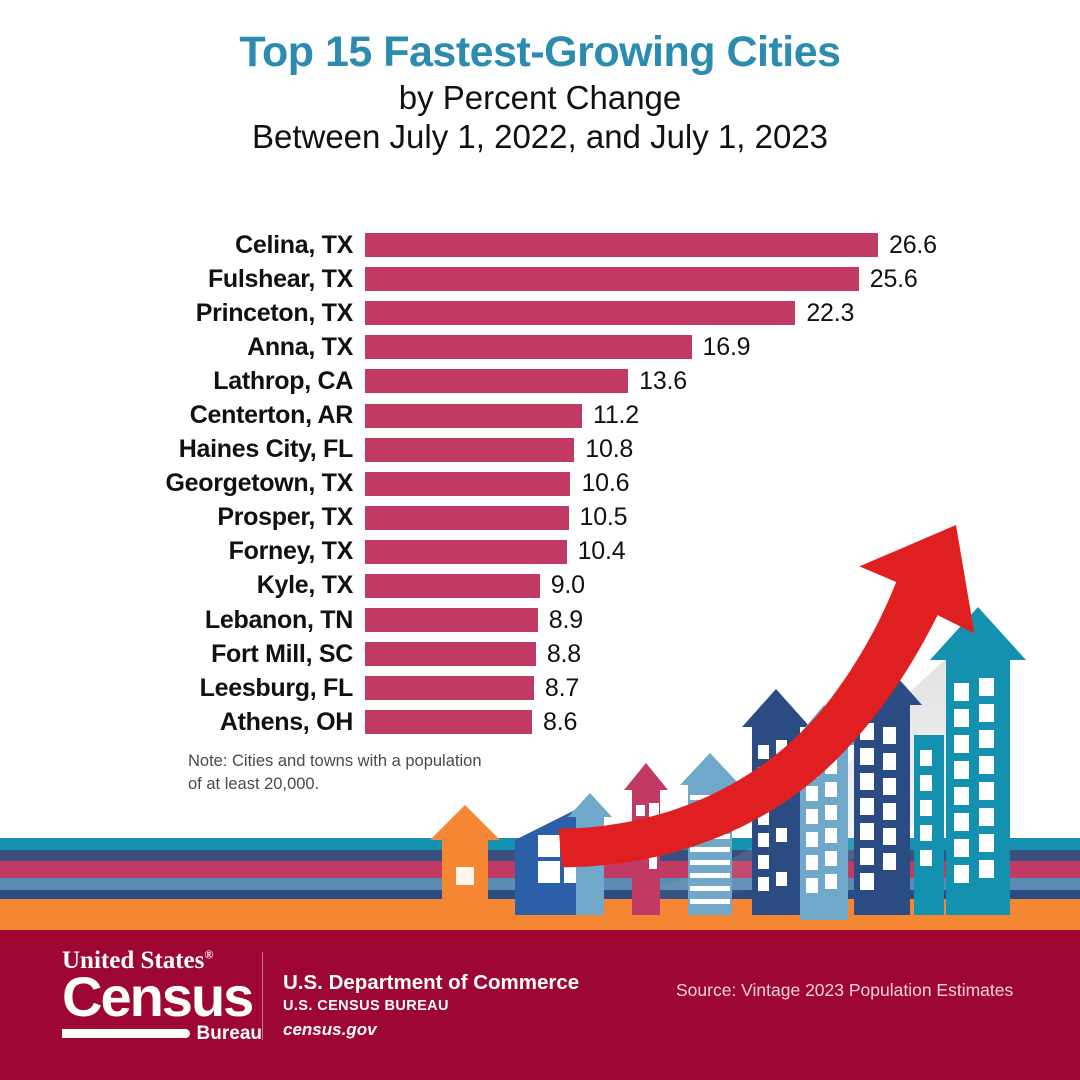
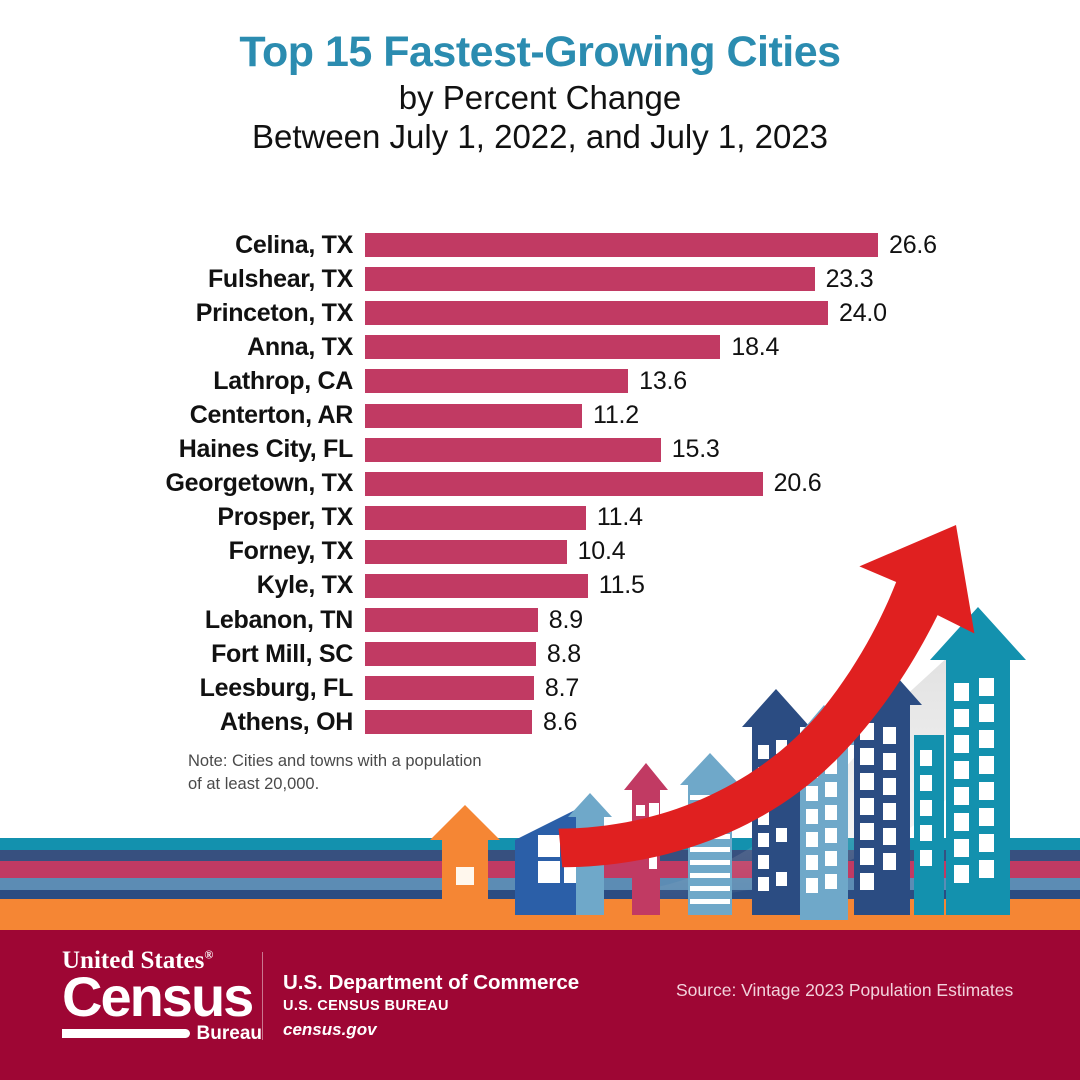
Fulshear, TX: 25.6 -> 23.3
Princeton, TX: 22.3 -> 24.0
Anna, TX: 16.9 -> 18.4
Haines City, FL: 10.8 -> 15.3
Georgetown, TX: 10.6 -> 20.6
Prosper, TX: 10.5 -> 11.4
Kyle, TX: 9.0 -> 11.5
